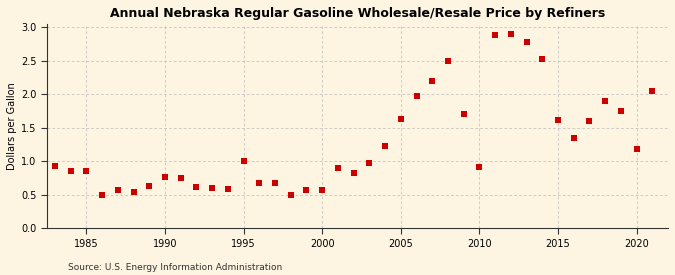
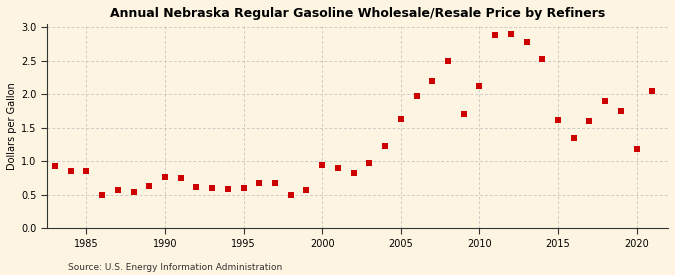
1995: 1.00 -> 0.60
2000: 0.58 -> 0.95
2010: 0.92 -> 2.13
